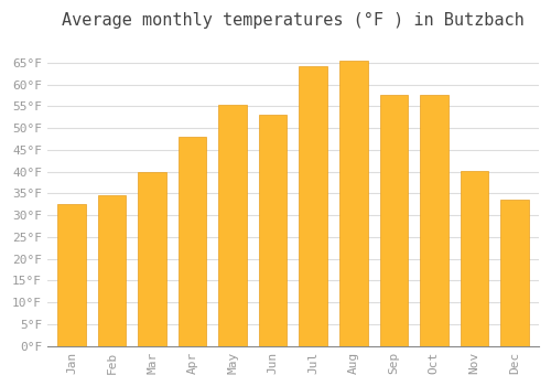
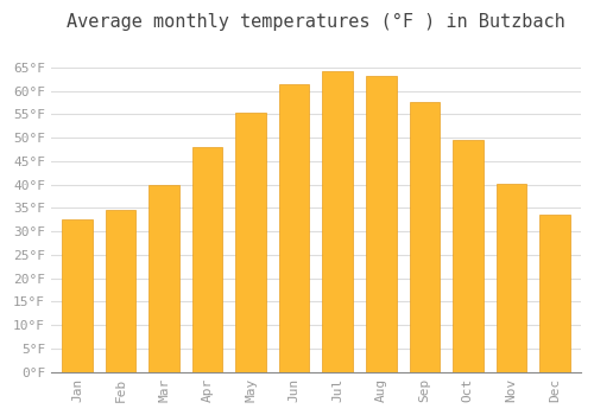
Jun: 53.0°F -> 61.5°F
Aug: 65.5°F -> 63.1°F
Oct: 57.5°F -> 49.5°F
